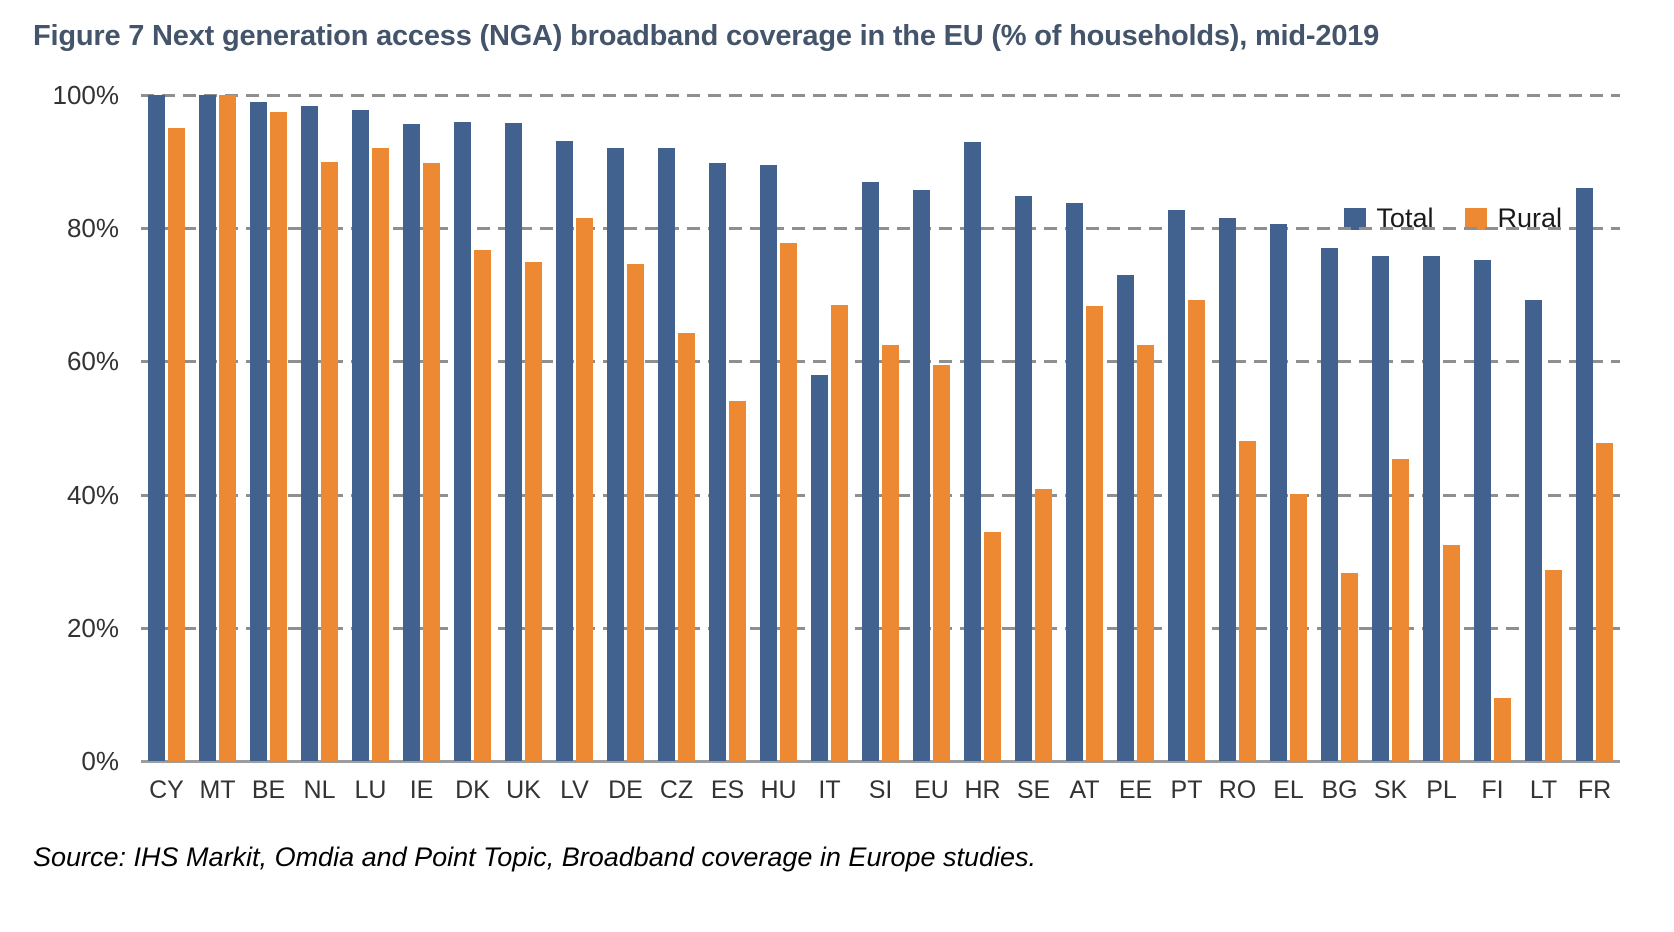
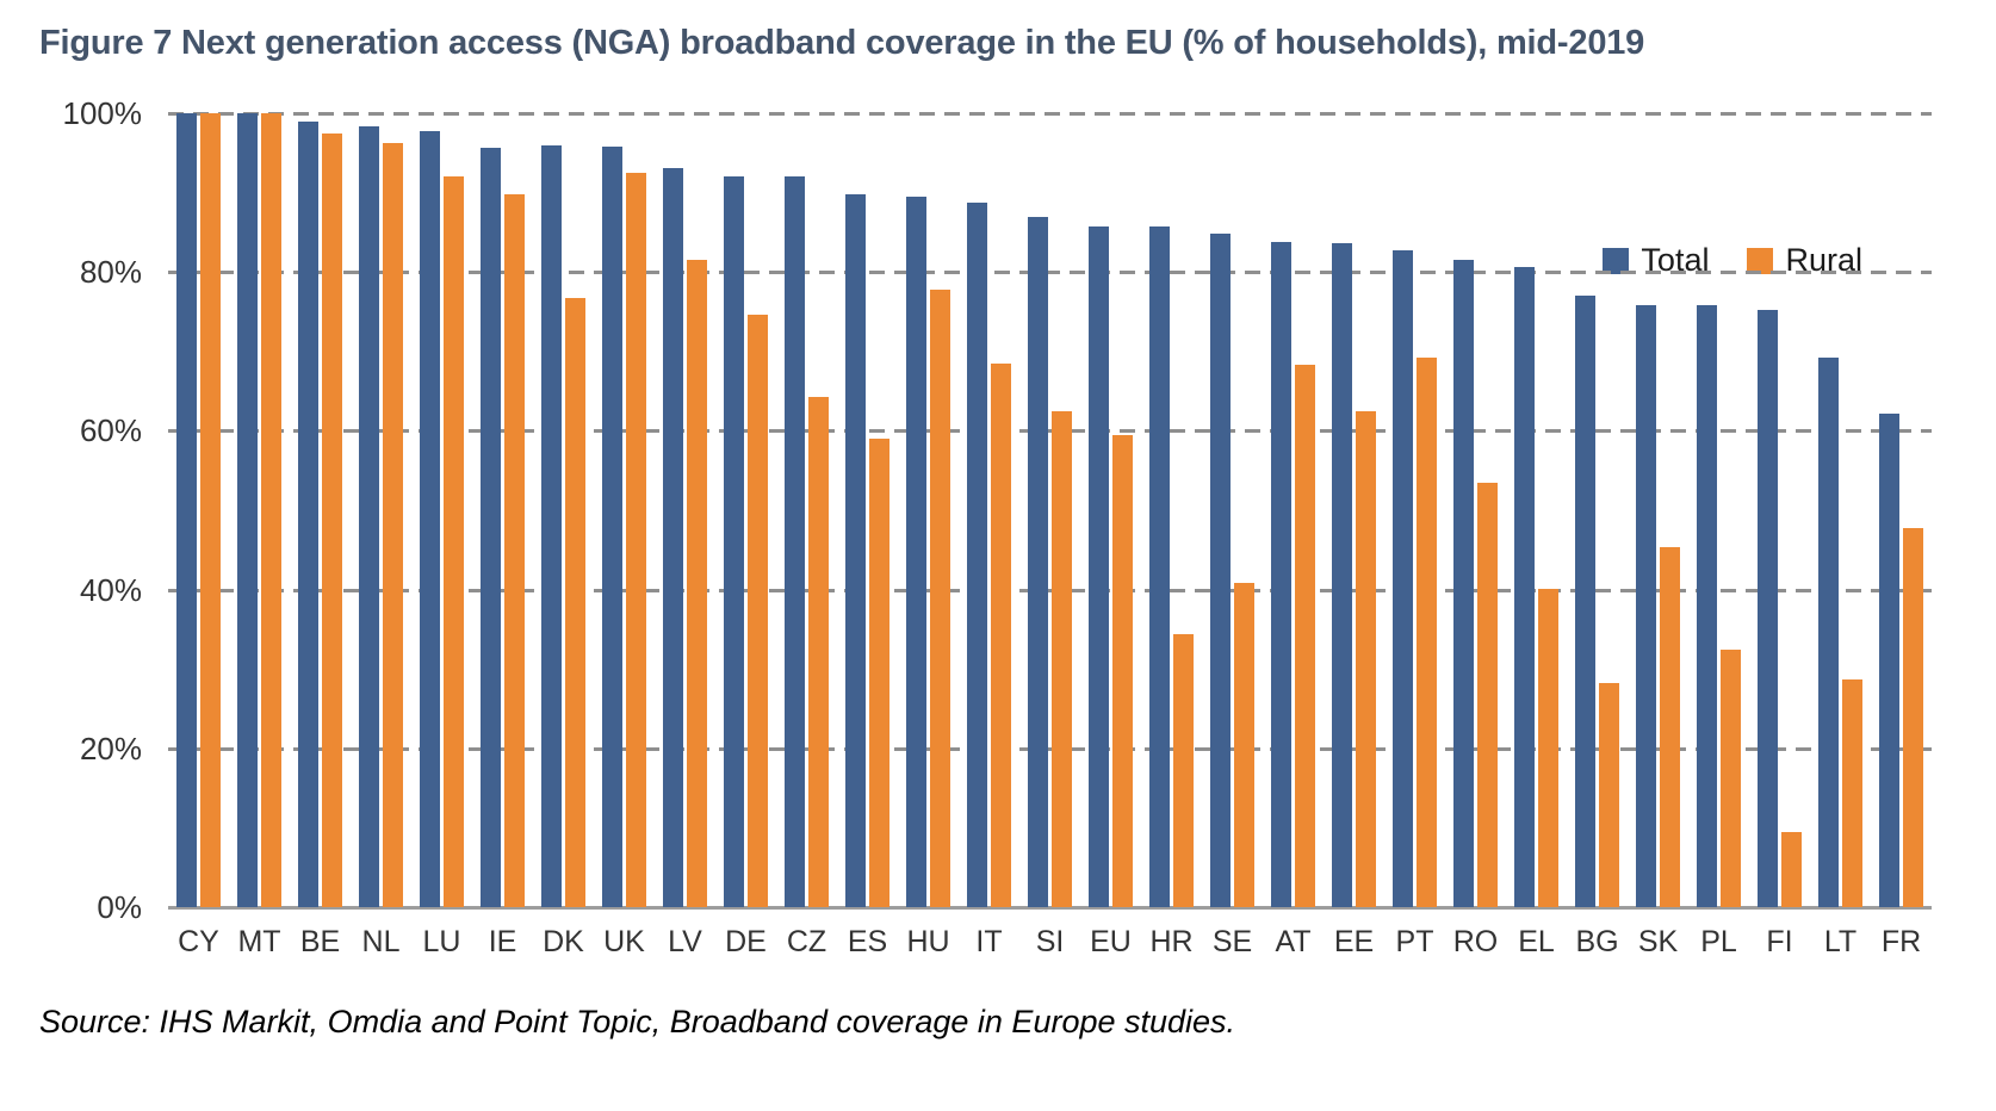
Rural/CY: 95% -> 100%
Rural/NL: 90% -> 96%
Rural/UK: 75% -> 92%
Rural/ES: 54% -> 59%
Total/IT: 58% -> 89%
Total/HR: 93% -> 86%
Total/EE: 73% -> 84%
Rural/RO: 48% -> 53%
Total/FR: 86% -> 62%
